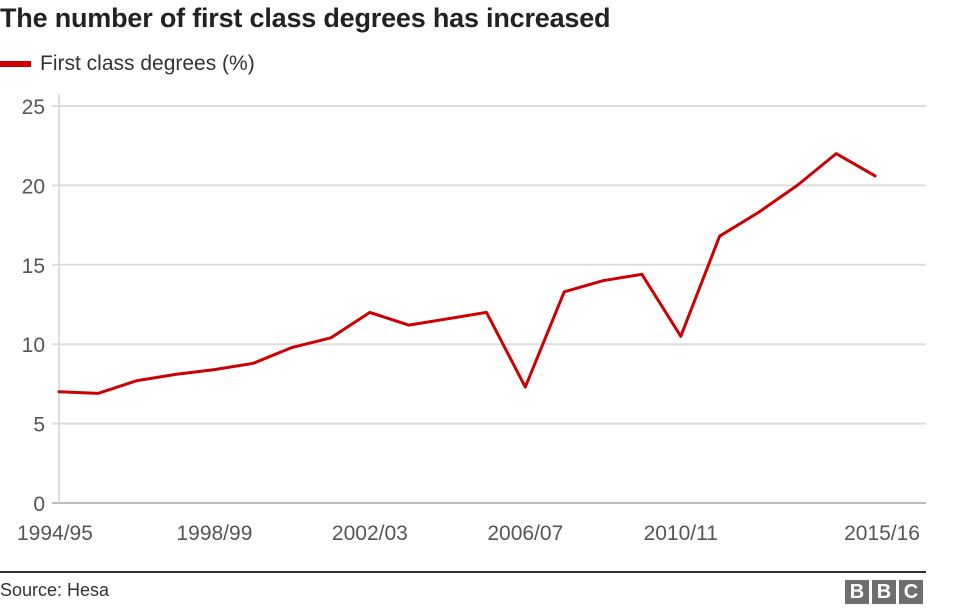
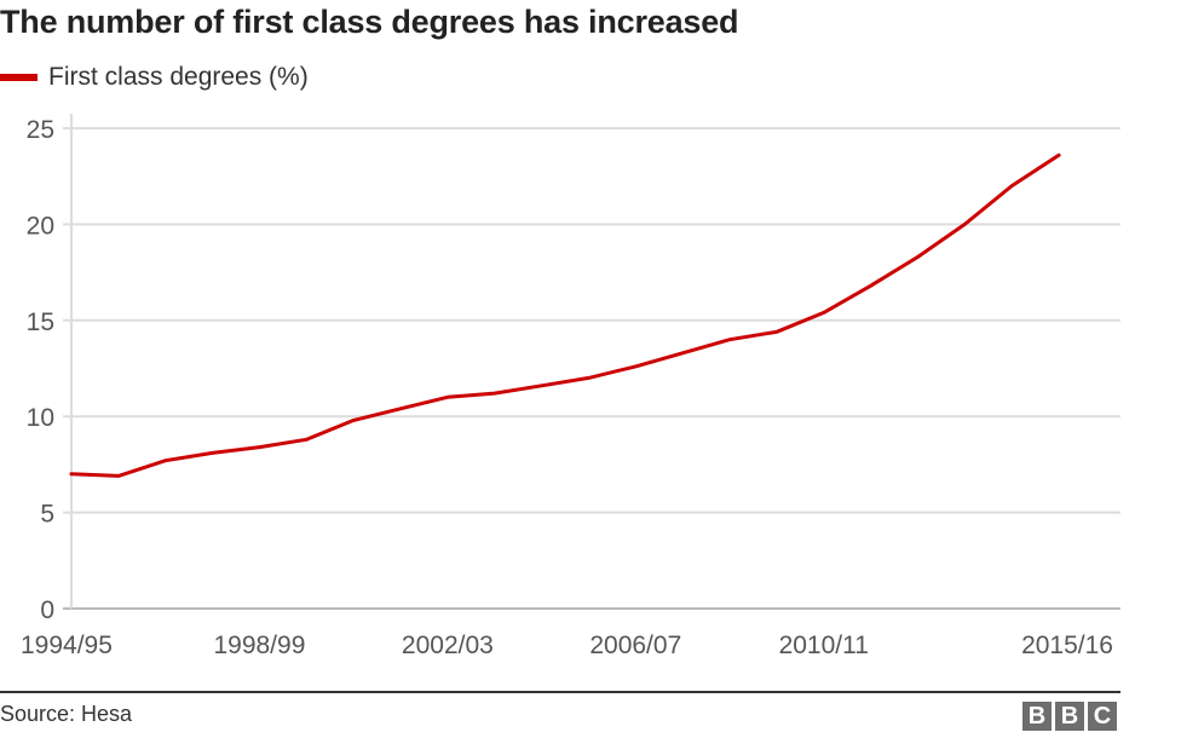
2002/03: 12.0 -> 11.0
2006/07: 7.3 -> 12.6
2010/11: 10.5 -> 15.4
2015/16: 20.6 -> 23.6
